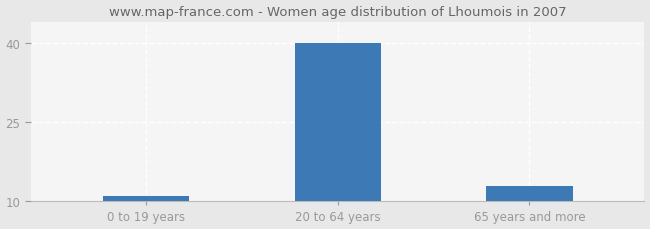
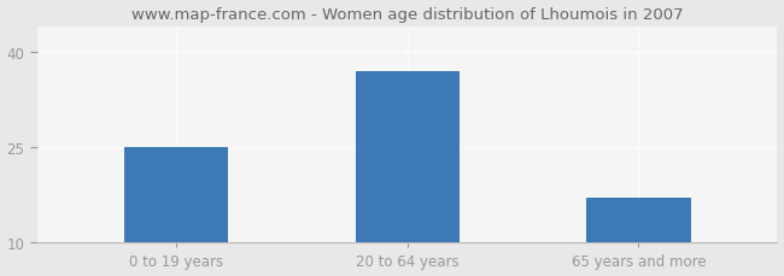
0 to 19 years: 11 -> 25
20 to 64 years: 40 -> 37
65 years and more: 13 -> 17
